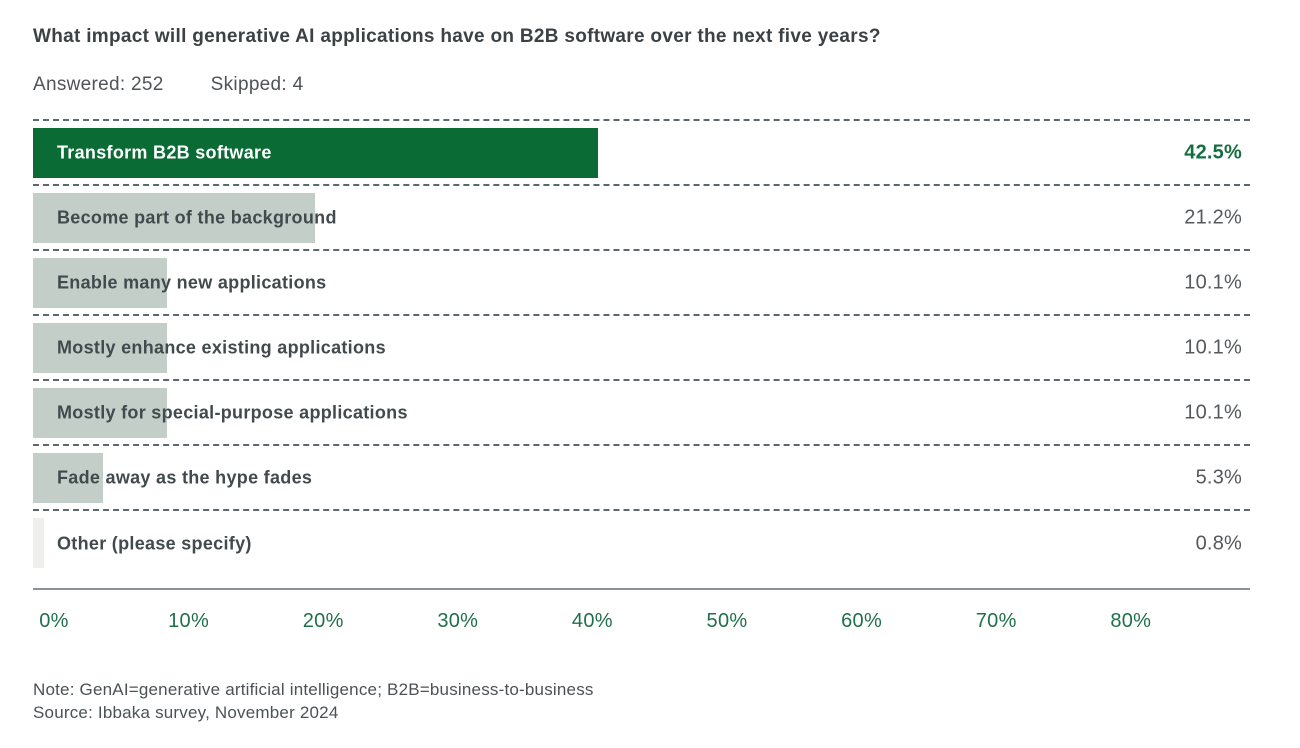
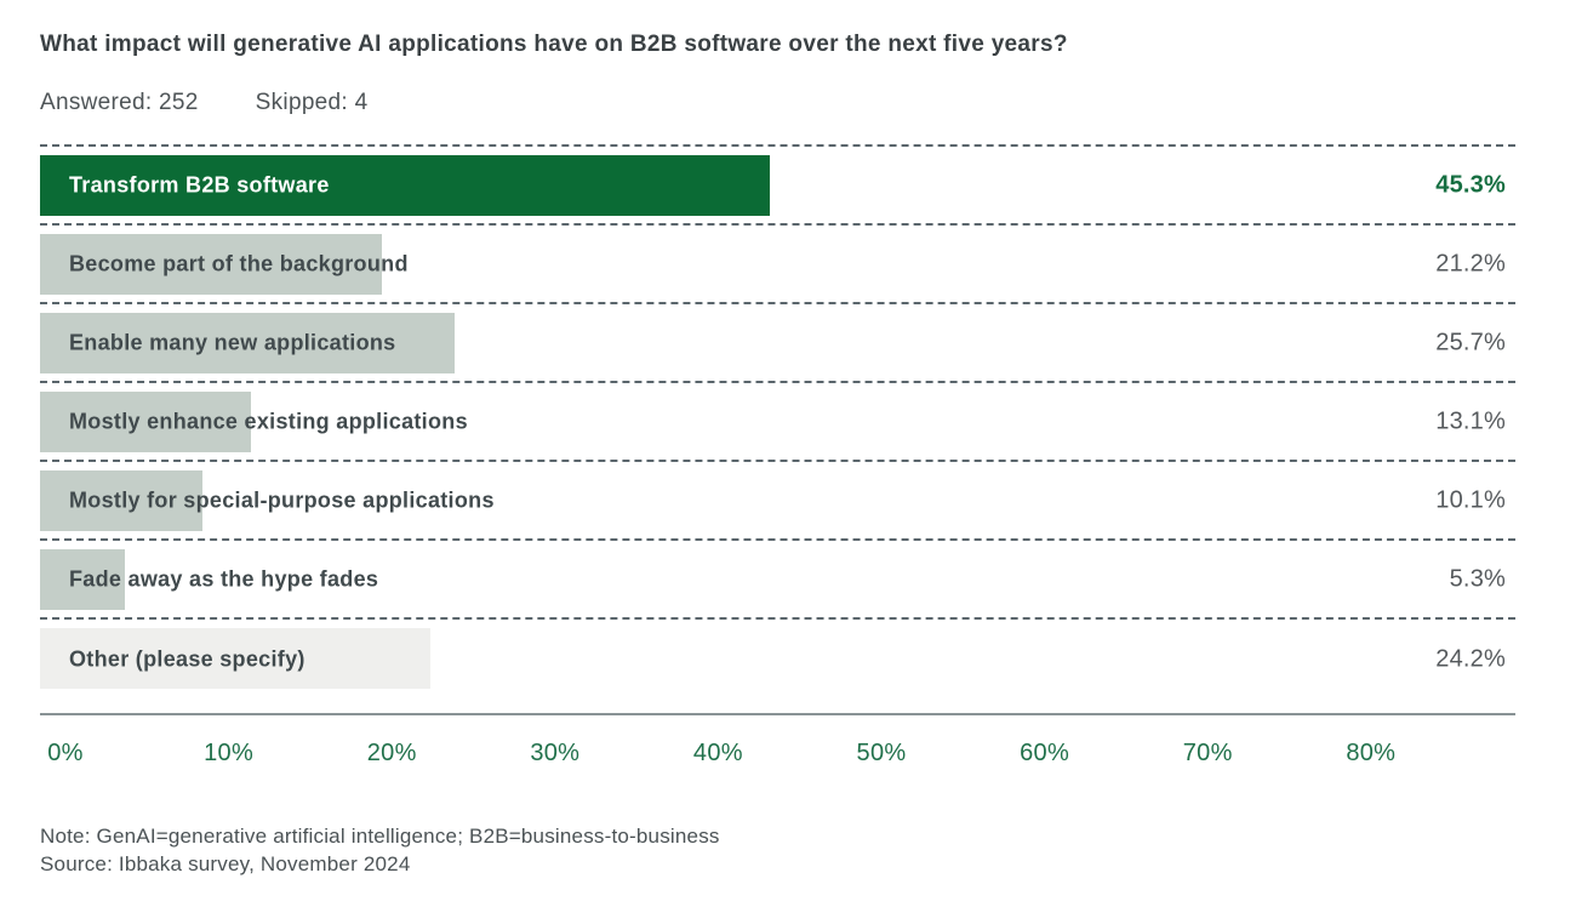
Transform B2B software: 42.5% -> 45.3%
Enable many new applications: 10.1% -> 25.7%
Mostly enhance existing applications: 10.1% -> 13.1%
Other (please specify): 0.8% -> 24.2%
